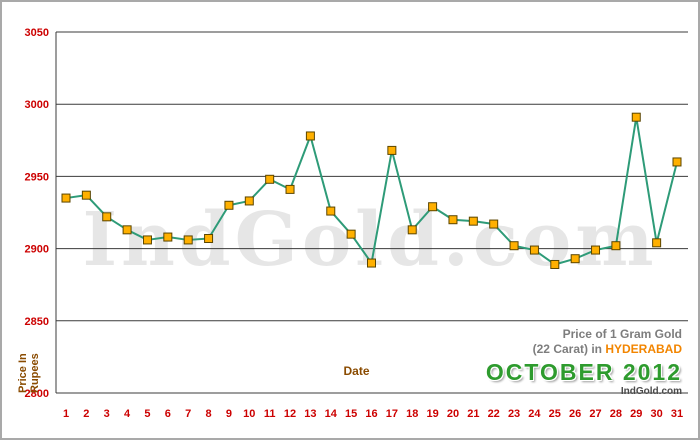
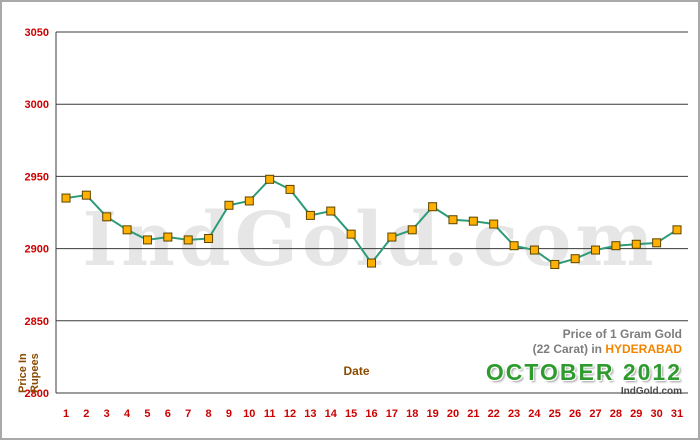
13: 2978 -> 2923
17: 2968 -> 2908
29: 2991 -> 2903
31: 2960 -> 2913
